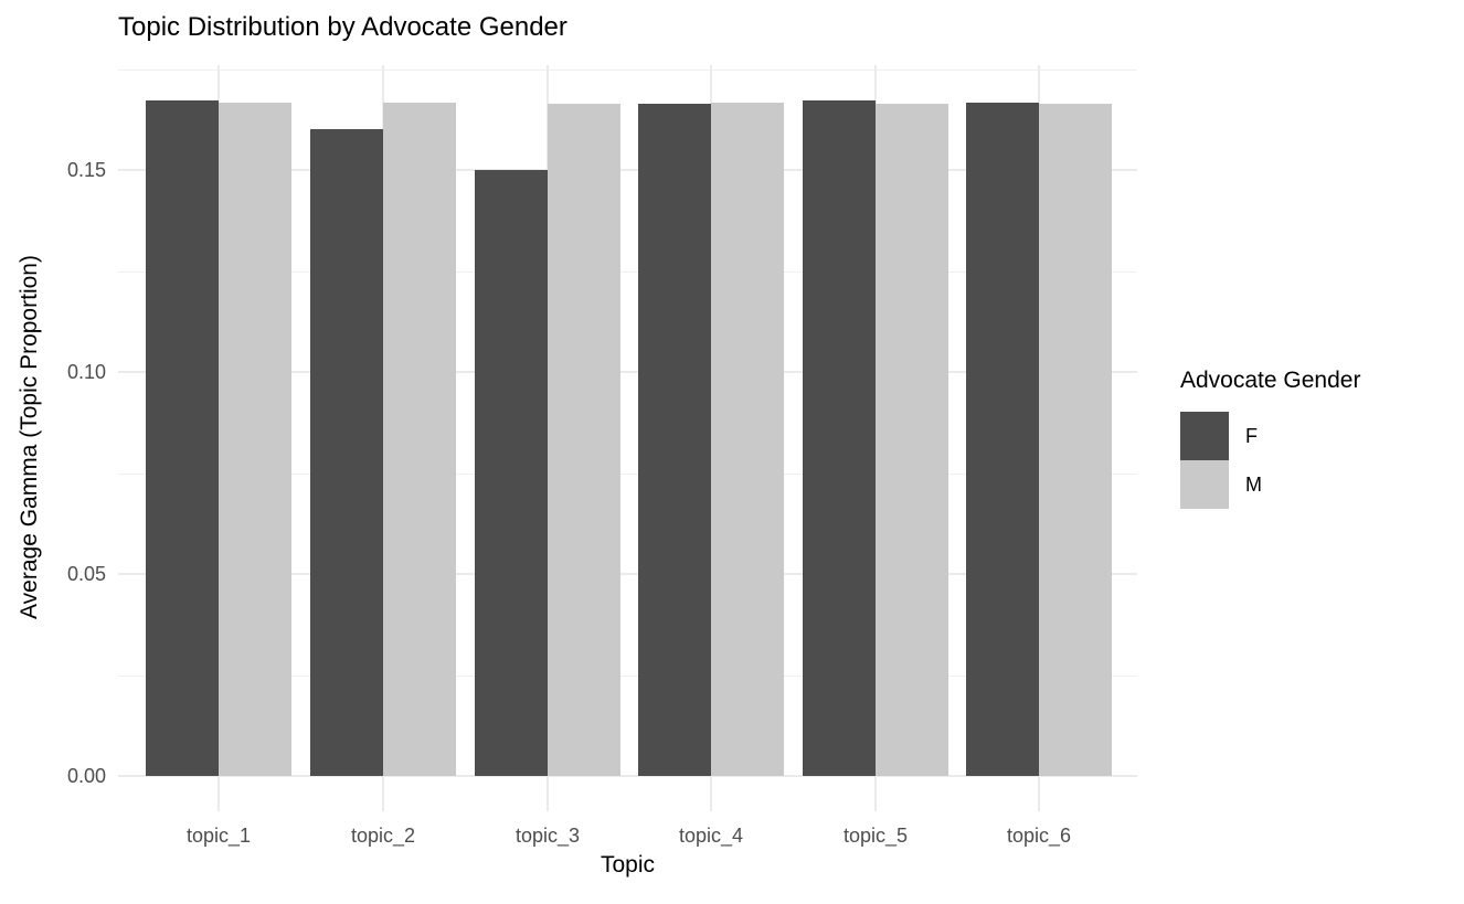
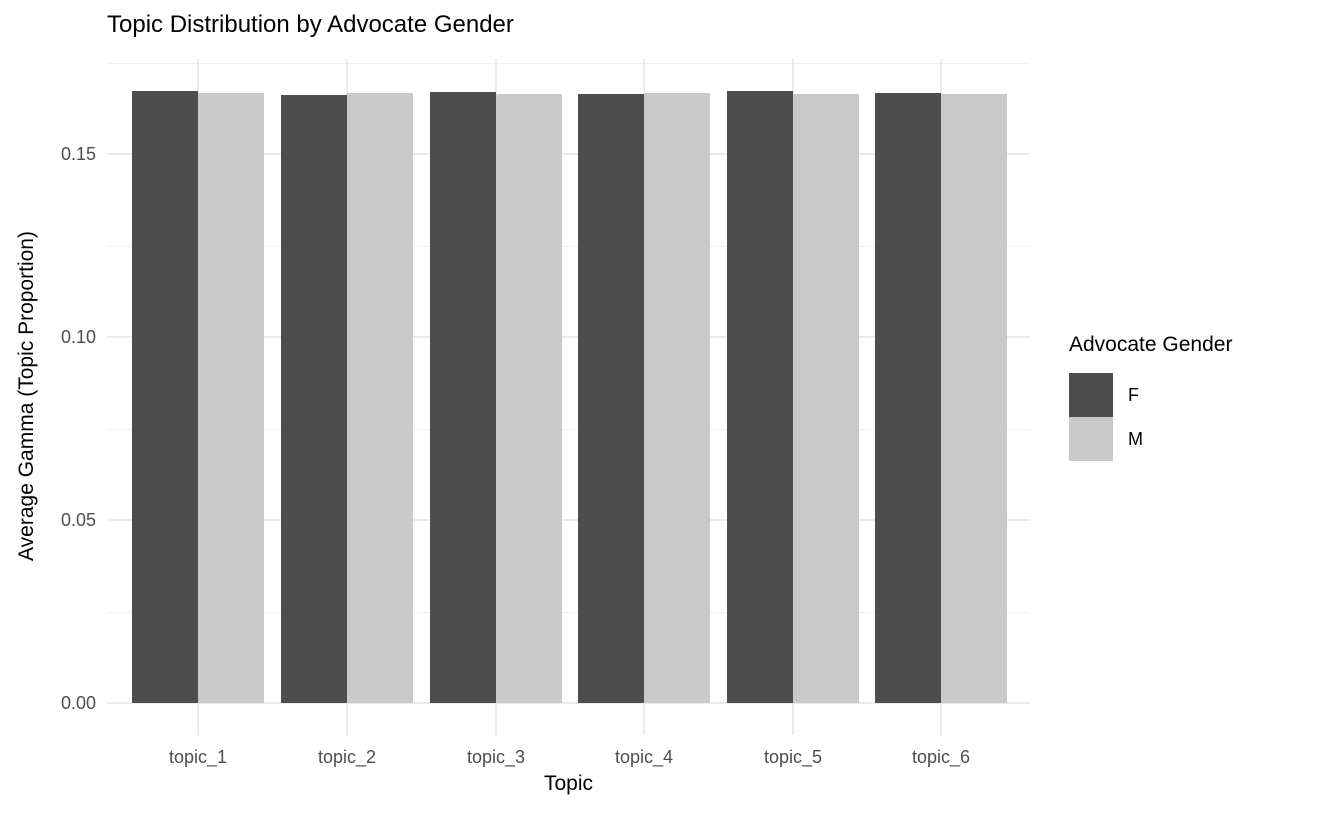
F/topic_2: 0.160 -> 0.166
F/topic_3: 0.150 -> 0.167
